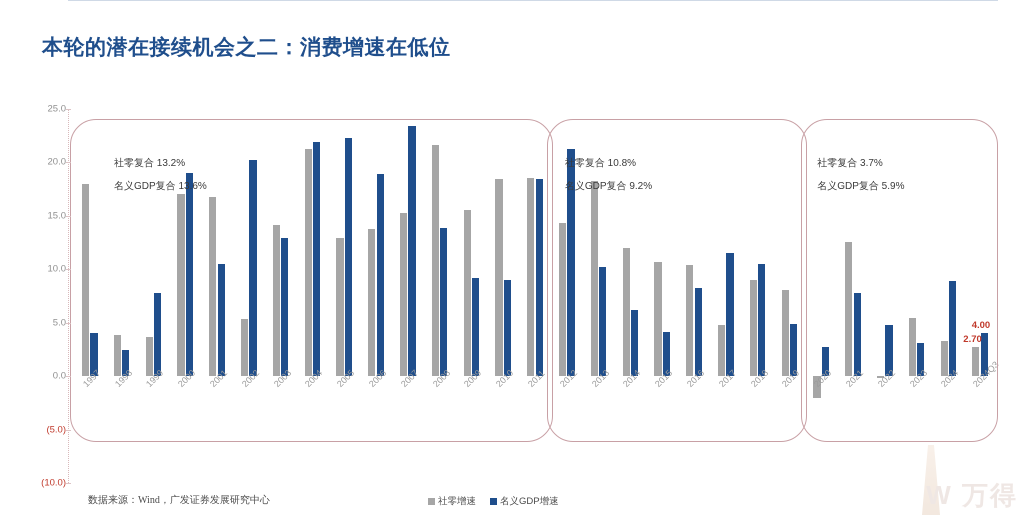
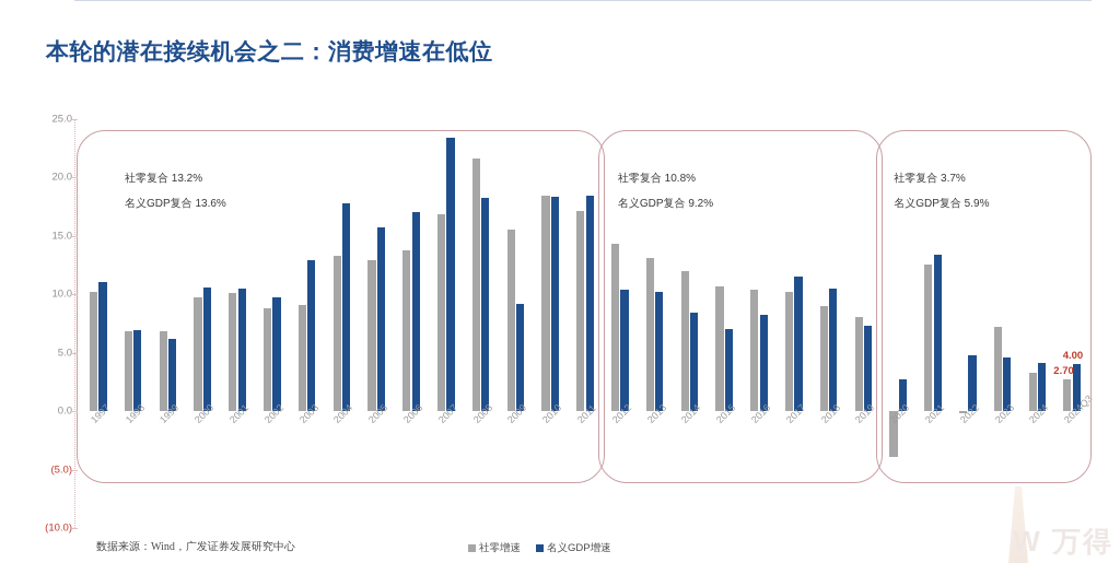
社零增速/1997: 17.9 -> 10.2
名义GDP增速/1997: 4.0 -> 11.0
社零增速/1998: 3.8 -> 6.8
名义GDP增速/1998: 2.4 -> 6.9
社零增速/1999: 3.6 -> 6.8
名义GDP增速/1999: 7.8 -> 6.2
社零增速/2000: 17.0 -> 9.7
名义GDP增速/2000: 19.0 -> 10.6
社零增速/2001: 16.7 -> 10.1
社零增速/2002: 5.3 -> 8.8
名义GDP增速/2002: 20.2 -> 9.7
社零增速/2003: 14.1 -> 9.1
社零增速/2004: 21.2 -> 13.3
名义GDP增速/2004: 21.9 -> 17.8
名义GDP增速/2005: 22.2 -> 15.7
名义GDP增速/2006: 18.9 -> 17.0
社零增速/2007: 15.2 -> 16.8
名义GDP增速/2008: 13.8 -> 18.2
名义GDP增速/2010: 9.0 -> 18.3
社零增速/2011: 18.5 -> 17.1
名义GDP增速/2012: 21.2 -> 10.4
社零增速/2013: 18.2 -> 13.1
名义GDP增速/2014: 6.2 -> 8.4
名义GDP增速/2015: 4.1 -> 7.0
社零增速/2017: 4.8 -> 10.2
名义GDP增速/2019: 4.9 -> 7.3
社零增速/2020: -2.1 -> -3.9
名义GDP增速/2021: 7.8 -> 13.4
社零增速/2023: 5.4 -> 7.2
名义GDP增速/2023: 3.1 -> 4.6
名义GDP增速/2024: 8.9 -> 4.1
